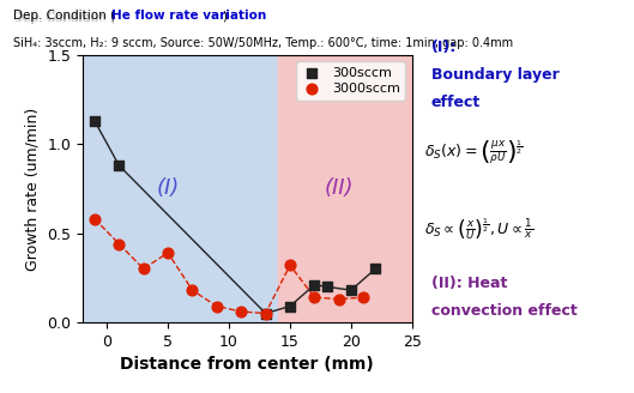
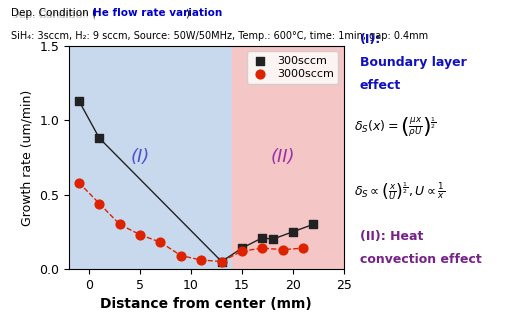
3000sccm/5: 0.39 -> 0.23
300sccm/15: 0.09 -> 0.14
3000sccm/15: 0.32 -> 0.12
300sccm/20: 0.18 -> 0.25
